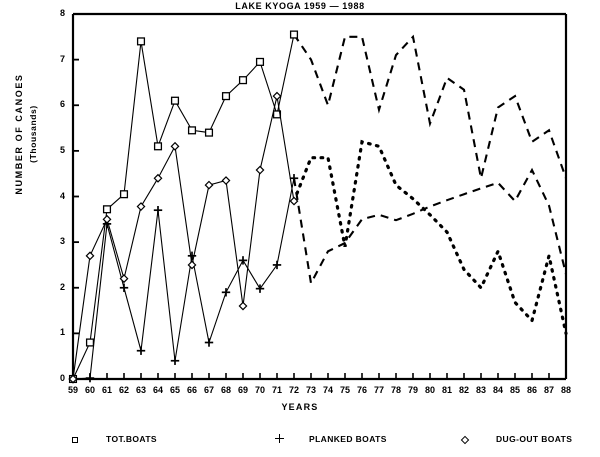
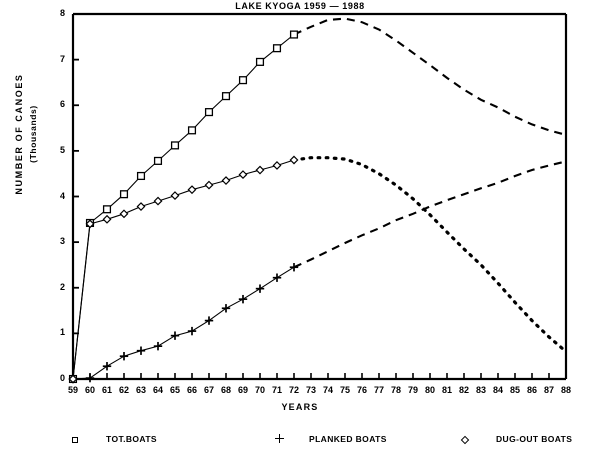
TOT.BOATS/60: 0.8 -> 3.4
DUG-OUT BOATS/60: 2.7 -> 3.4
PLANKED BOATS/61: 3.4 -> 0.3
PLANKED BOATS/62: 2.0 -> 0.5
DUG-OUT BOATS/62: 2.2 -> 3.6
TOT.BOATS/63: 7.4 -> 4.5
TOT.BOATS/64: 5.1 -> 4.8
PLANKED BOATS/64: 3.7 -> 0.7
DUG-OUT BOATS/64: 4.4 -> 3.9
TOT.BOATS/65: 6.1 -> 5.1
PLANKED BOATS/65: 0.4 -> 0.9
DUG-OUT BOATS/65: 5.1 -> 4.0
PLANKED BOATS/66: 2.7 -> 1.1
DUG-OUT BOATS/66: 2.5 -> 4.2
TOT.BOATS/67: 5.4 -> 5.8
PLANKED BOATS/67: 0.8 -> 1.3
PLANKED BOATS/68: 1.9 -> 1.6
PLANKED BOATS/69: 2.6 -> 1.8
DUG-OUT BOATS/69: 1.6 -> 4.5
TOT.BOATS/71: 5.8 -> 7.2
PLANKED BOATS/71: 2.5 -> 2.2
DUG-OUT BOATS/71: 6.2 -> 4.7
PLANKED BOATS/72: 4.4 -> 2.5
DUG-OUT BOATS/72: 3.9 -> 4.8
TOT.BOATS/73: 7.0 -> 7.7
PLANKED BOATS/73: 2.1 -> 2.6
TOT.BOATS/74: 6.0 -> 7.9
TOT.BOATS/75: 7.5 -> 7.9
DUG-OUT BOATS/75: 2.9 -> 4.8
TOT.BOATS/76: 7.5 -> 7.8
PLANKED BOATS/76: 3.5 -> 3.1
DUG-OUT BOATS/76: 5.2 -> 4.7
TOT.BOATS/77: 5.9 -> 7.7
PLANKED BOATS/77: 3.6 -> 3.3
DUG-OUT BOATS/77: 5.1 -> 4.5
TOT.BOATS/78: 7.1 -> 7.4
TOT.BOATS/79: 7.5 -> 7.2
TOT.BOATS/80: 5.6 -> 6.9
DUG-OUT BOATS/82: 2.4 -> 2.9
TOT.BOATS/83: 4.4 -> 6.1
DUG-OUT BOATS/83: 2.0 -> 2.5
DUG-OUT BOATS/84: 2.8 -> 2.1
TOT.BOATS/85: 6.2 -> 5.8
PLANKED BOATS/85: 3.9 -> 4.5
TOT.BOATS/86: 5.2 -> 5.6
PLANKED BOATS/87: 3.8 -> 4.7
DUG-OUT BOATS/87: 2.7 -> 0.9
TOT.BOATS/88: 4.4 -> 5.3
PLANKED BOATS/88: 2.3 -> 4.8
DUG-OUT BOATS/88: 1.0 -> 0.6
